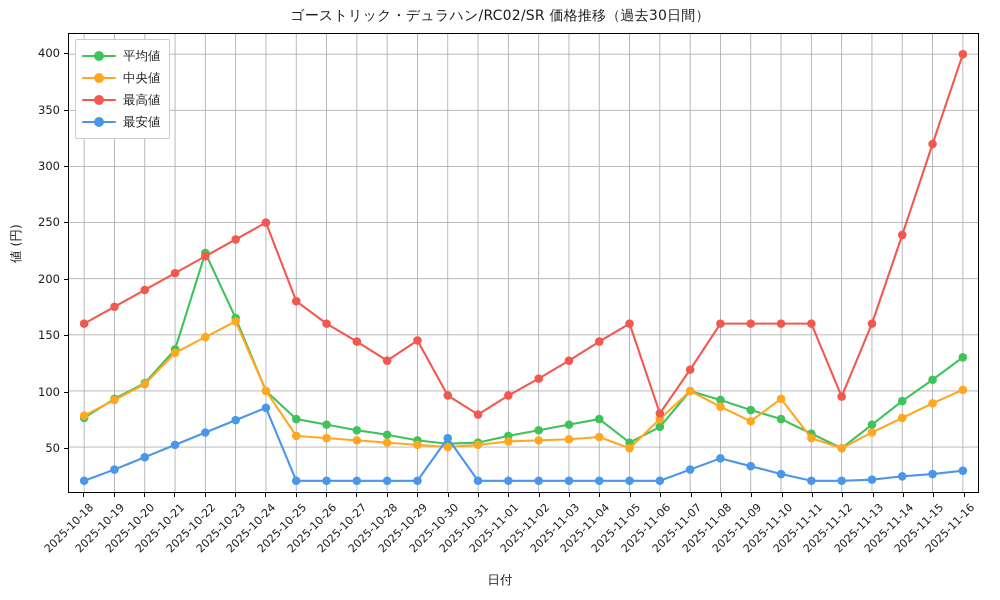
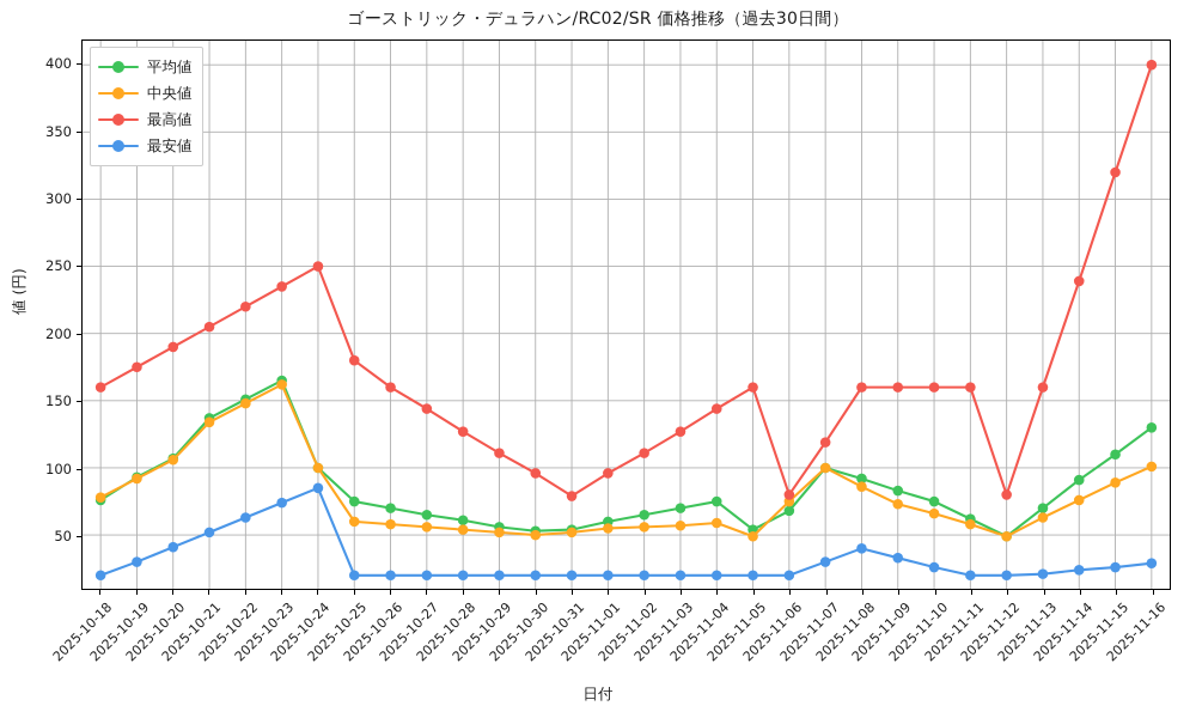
平均値/2025-10-22: 223 -> 151
最高値/2025-10-29: 145 -> 111
最安値/2025-10-30: 58 -> 20
中央値/2025-11-10: 93 -> 66
最高値/2025-11-12: 95 -> 80
